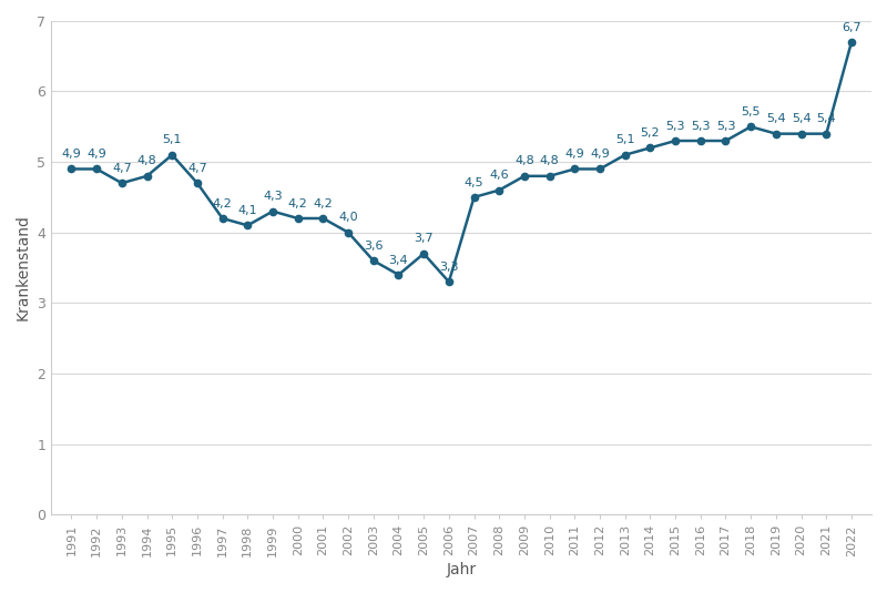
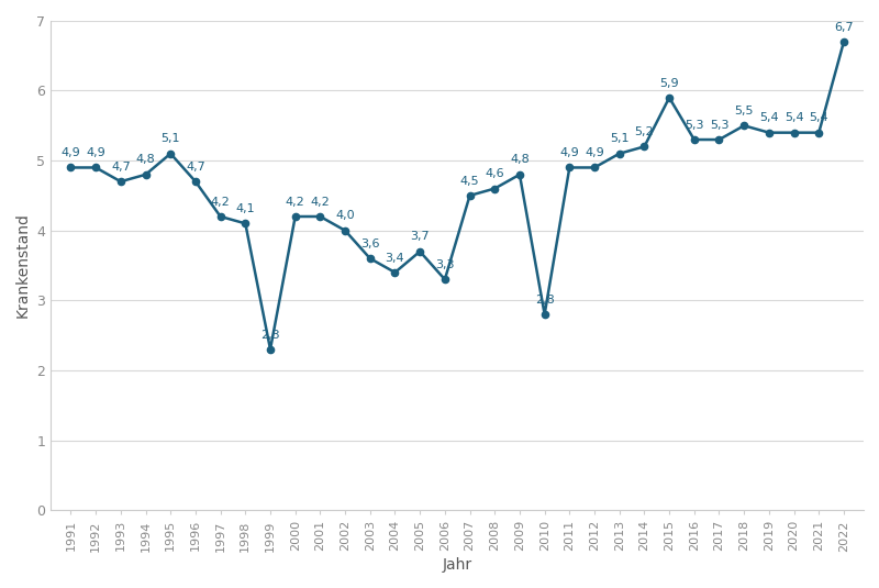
1999: 4,3 -> 2,3
2010: 4,8 -> 2,8
2015: 5,3 -> 5,9
